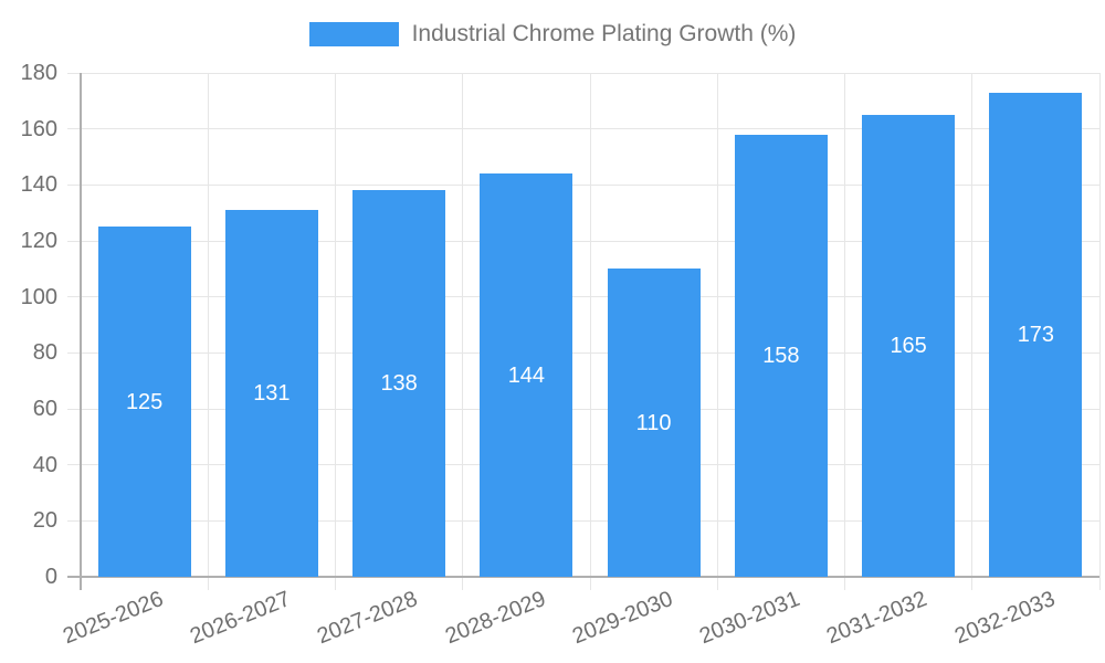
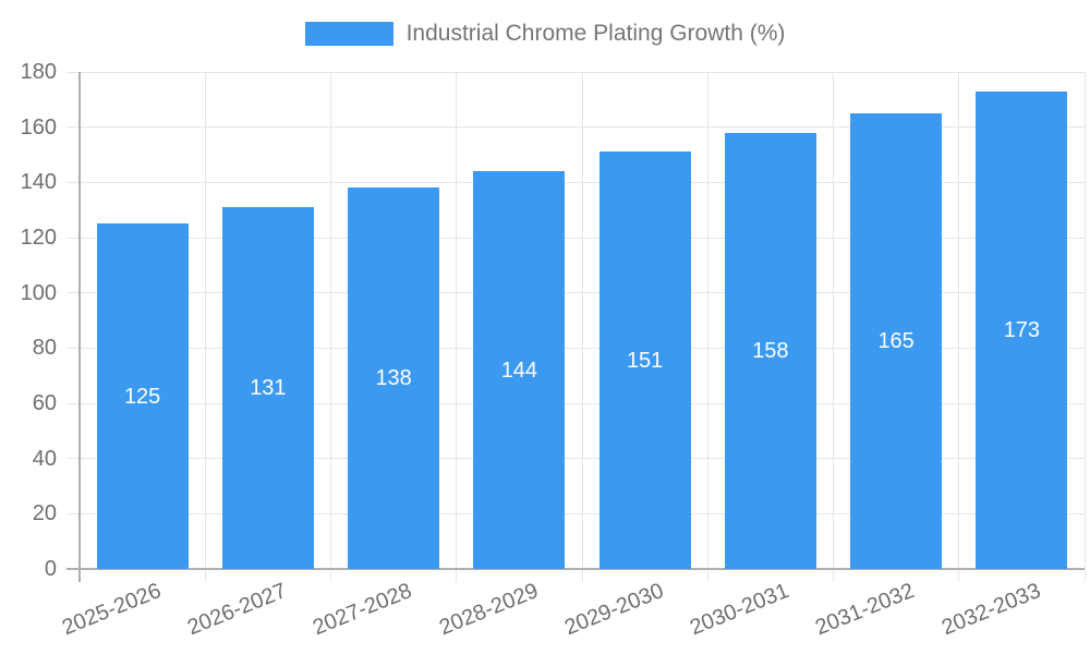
2029-2030: 110 -> 151
